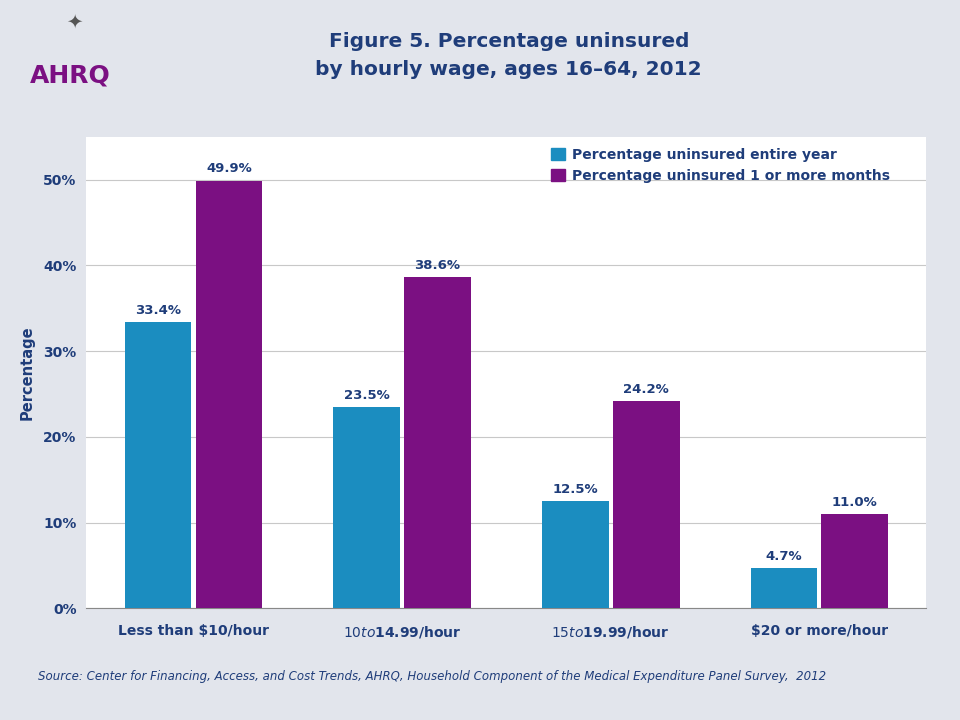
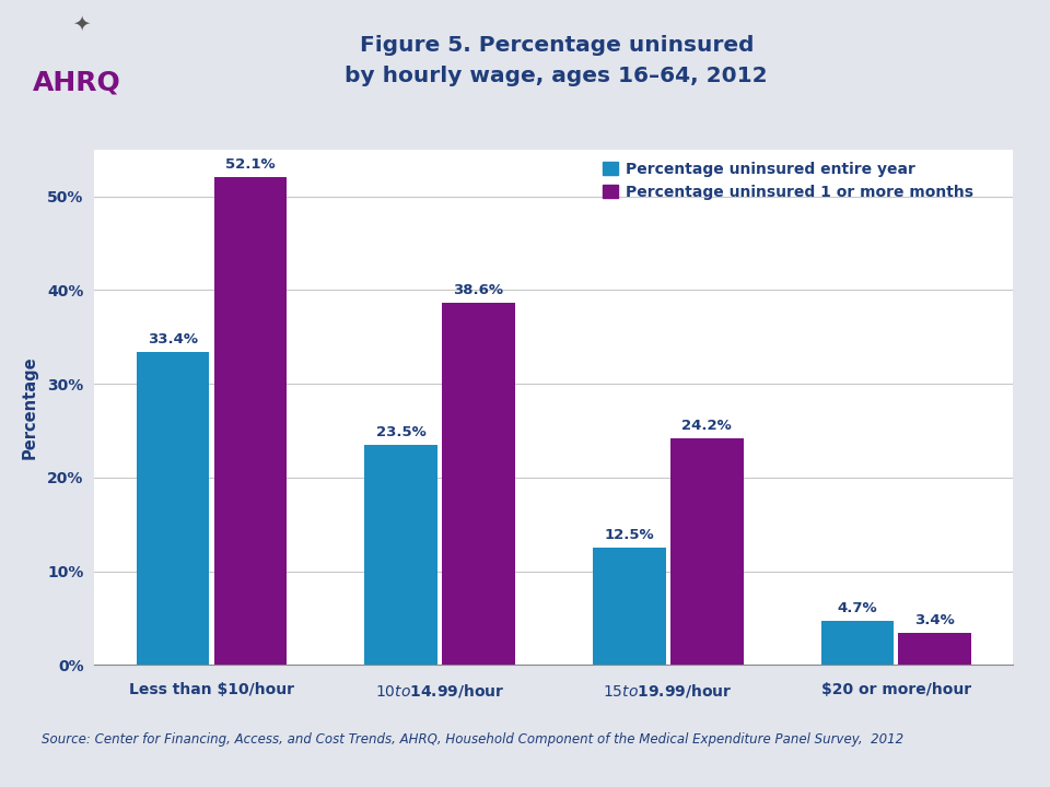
Percentage uninsured 1 or more months/Less than $10/hour: 49.9% -> 52.1%
Percentage uninsured 1 or more months/$20 or more/hour: 11.0% -> 3.4%
